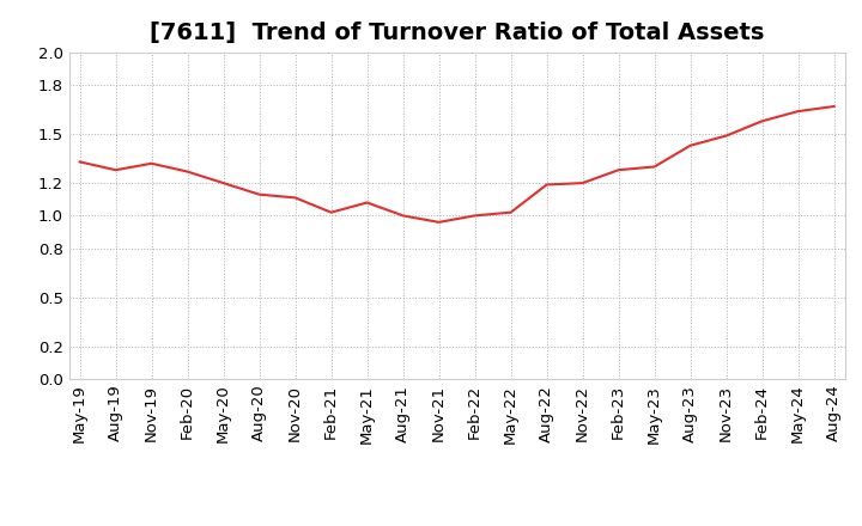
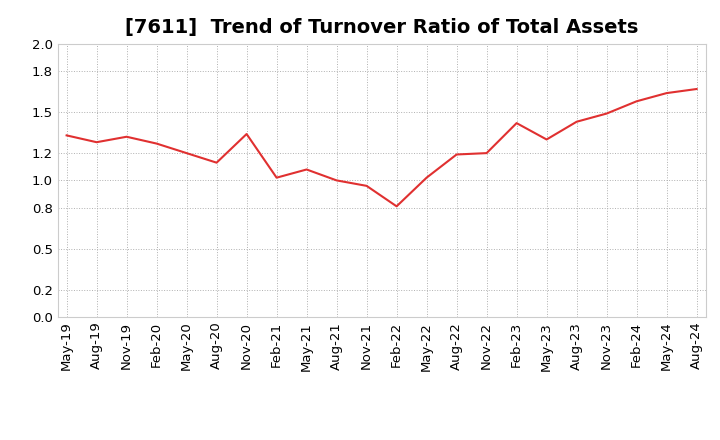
Nov-20: 1.11 -> 1.34
Feb-22: 1.00 -> 0.81
Feb-23: 1.28 -> 1.42
